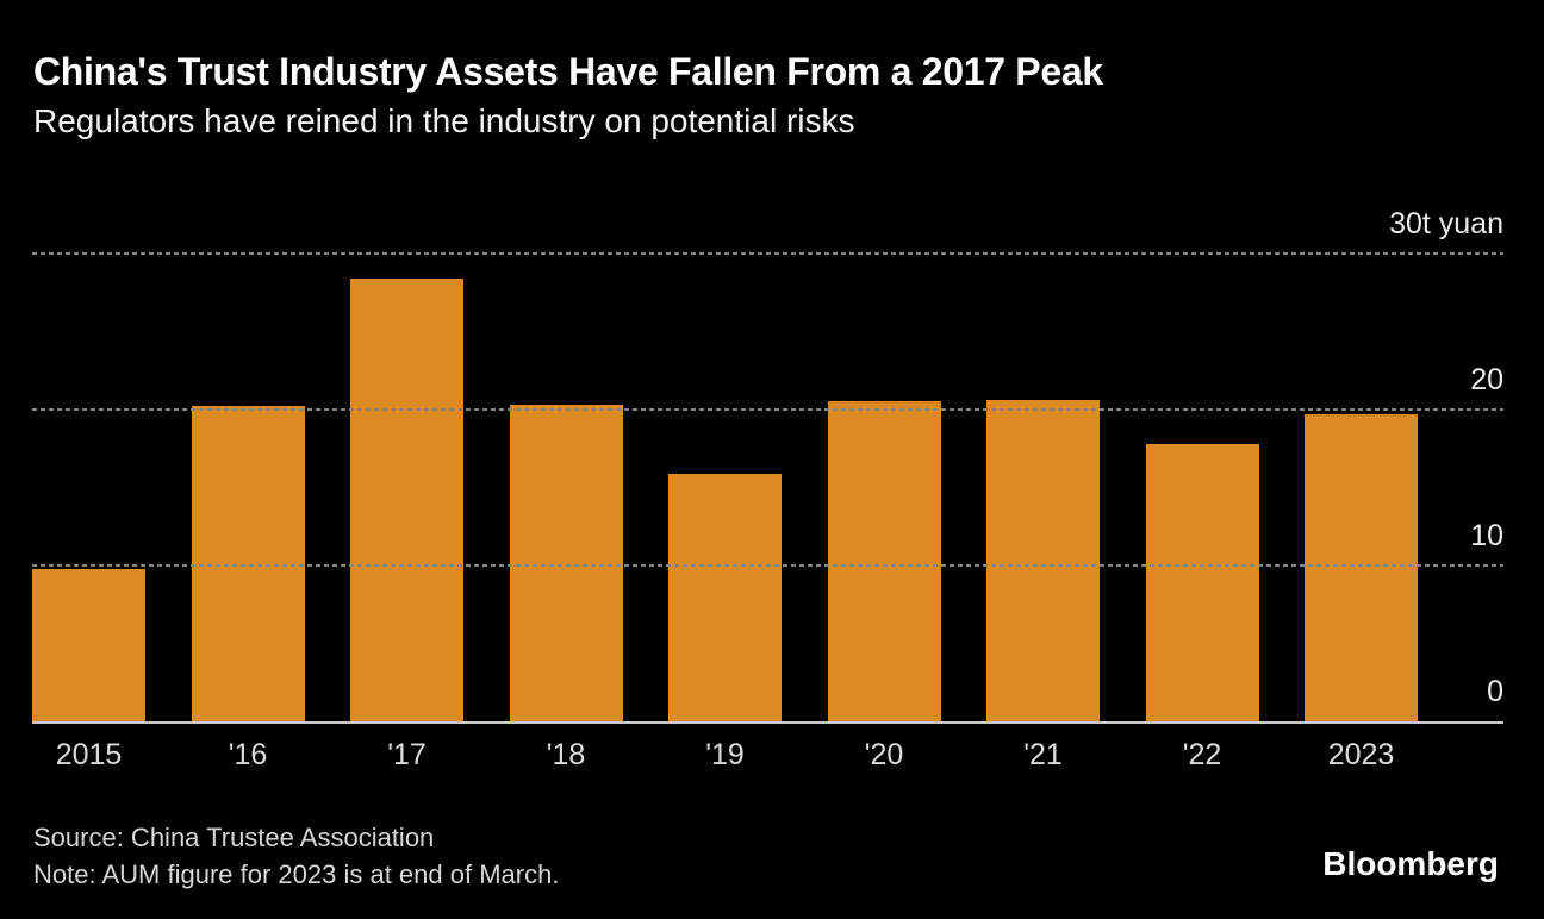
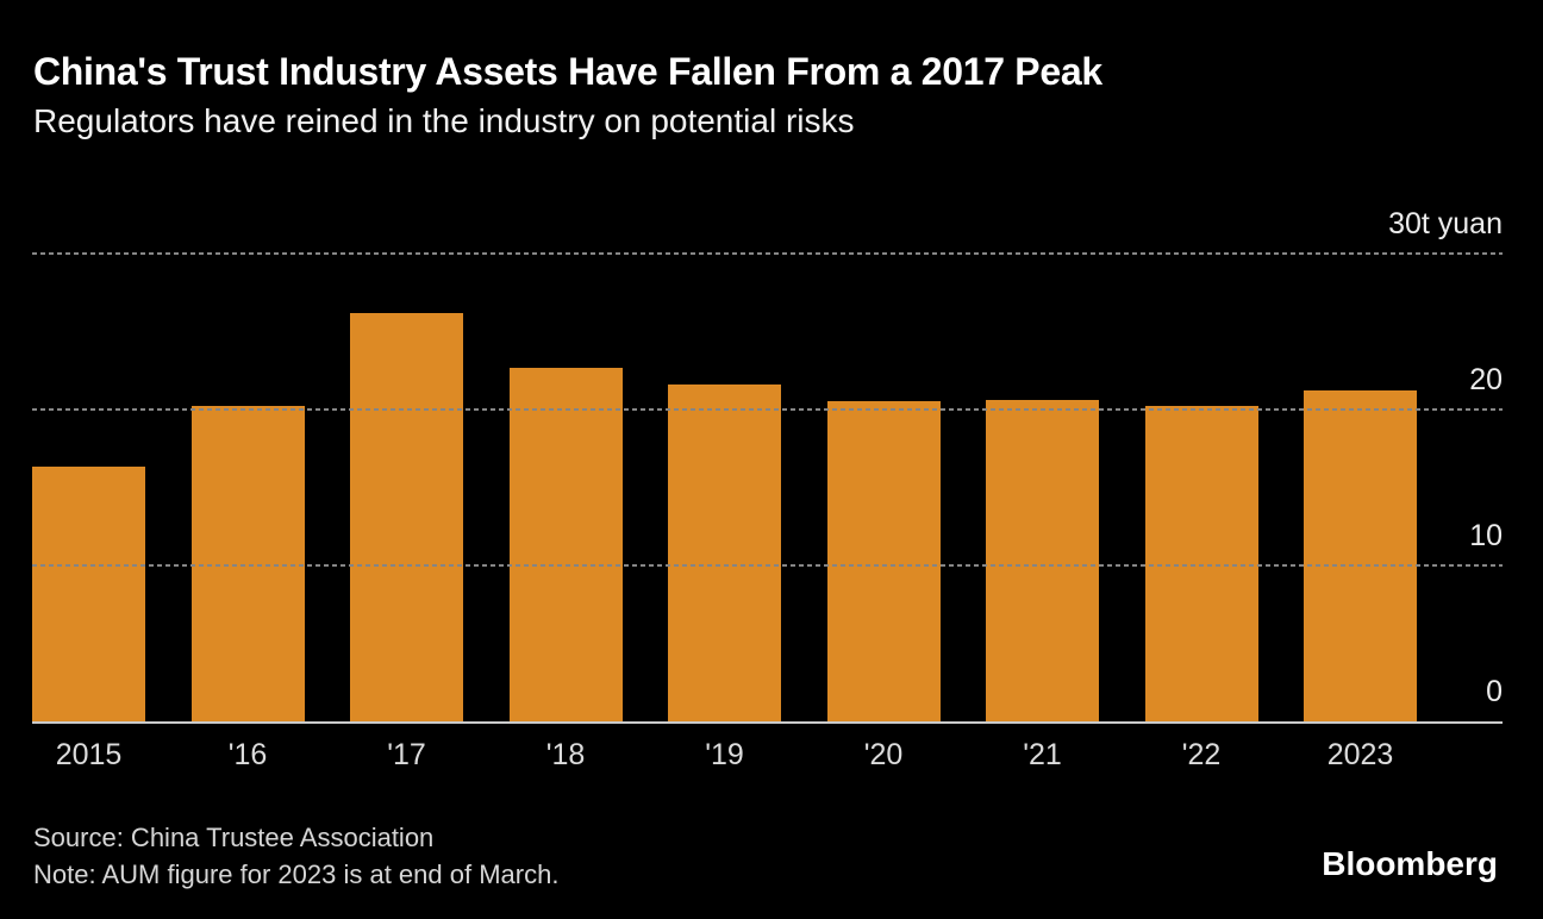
2015: 9.8 -> 16.3
'17: 28.4 -> 26.2
'18: 20.3 -> 22.7
'19: 15.9 -> 21.6
'22: 17.8 -> 20.2
2023: 19.7 -> 21.2
